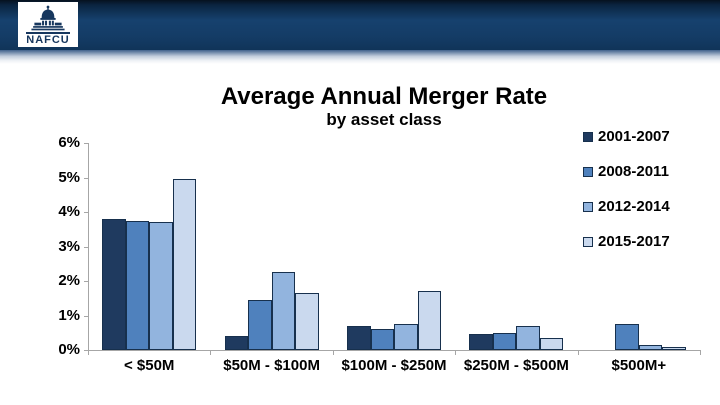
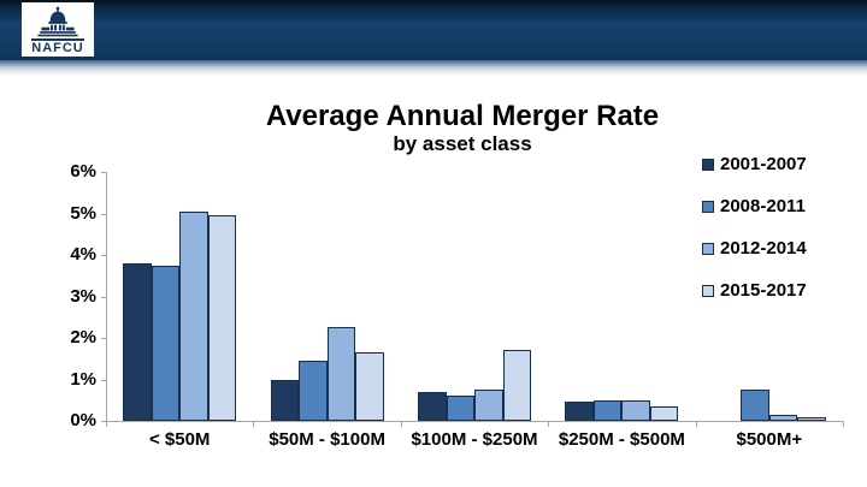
2012-2014/< $50M: 3.7% -> 5.0%
2001-2007/$50M - $100M: 0.4% -> 1.0%
2012-2014/$250M - $500M: 0.7% -> 0.5%
